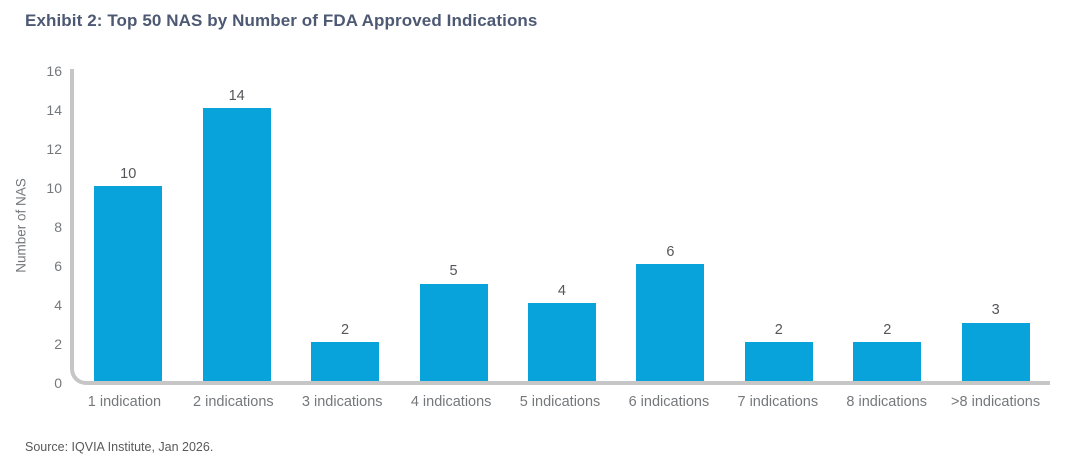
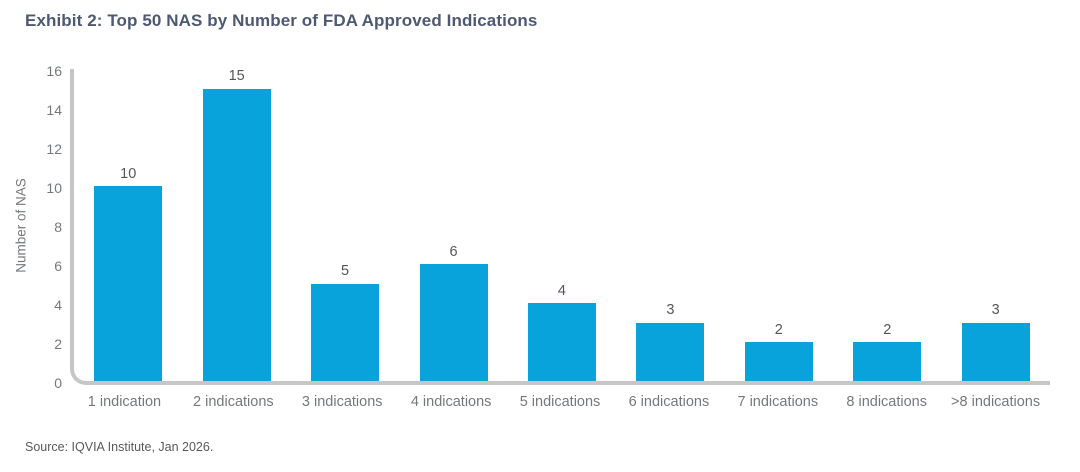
2 indications: 14 -> 15
3 indications: 2 -> 5
4 indications: 5 -> 6
6 indications: 6 -> 3
